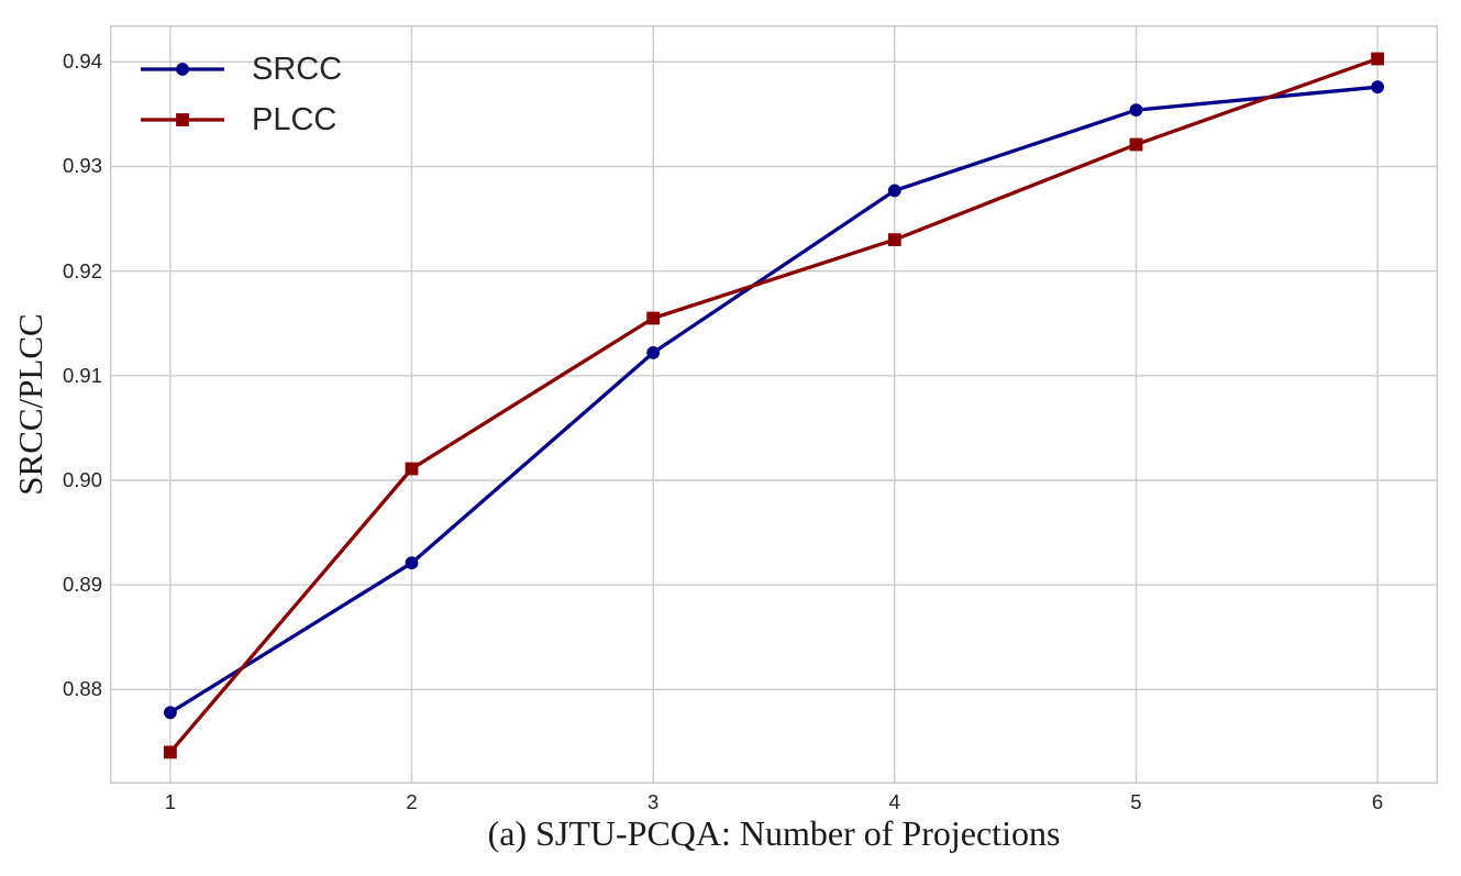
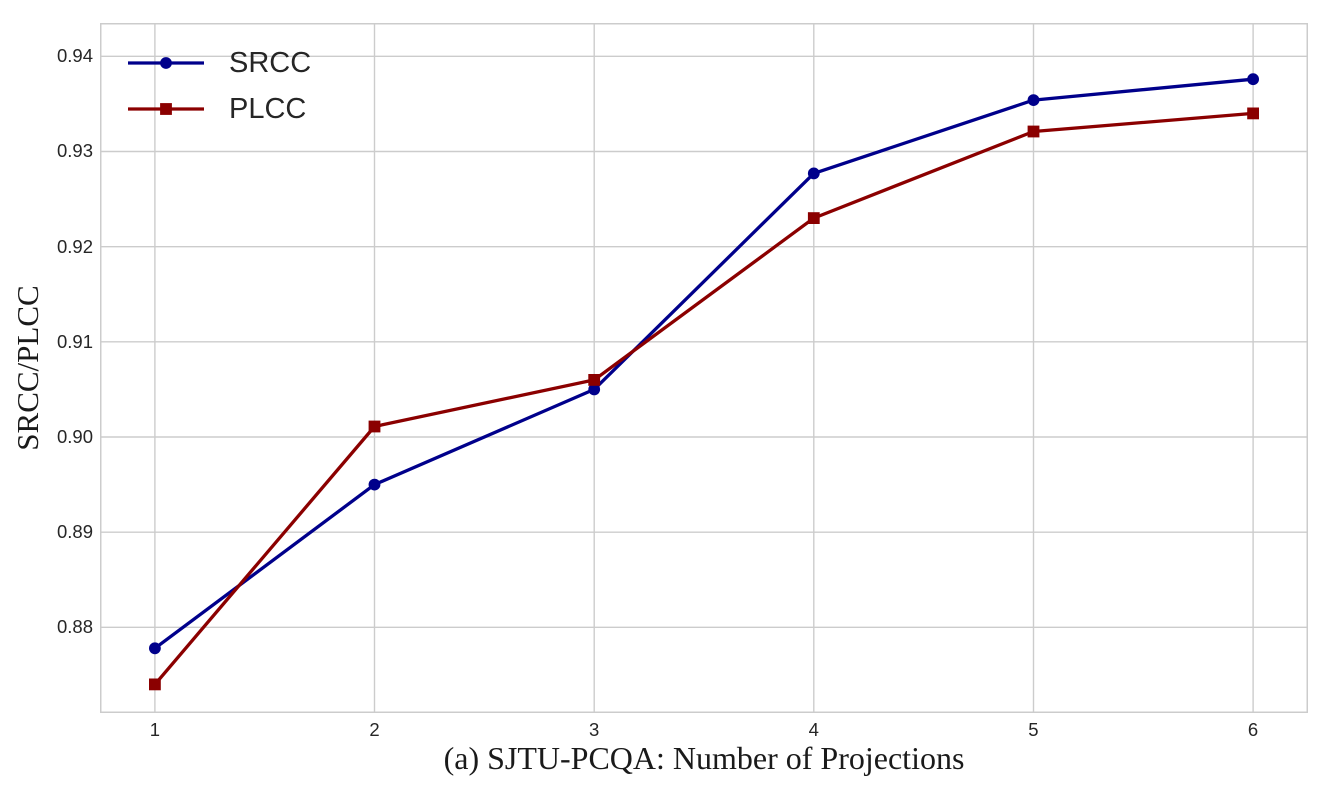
SRCC/2: 0.892 -> 0.895
SRCC/3: 0.912 -> 0.905
PLCC/3: 0.915 -> 0.906
PLCC/6: 0.940 -> 0.934
